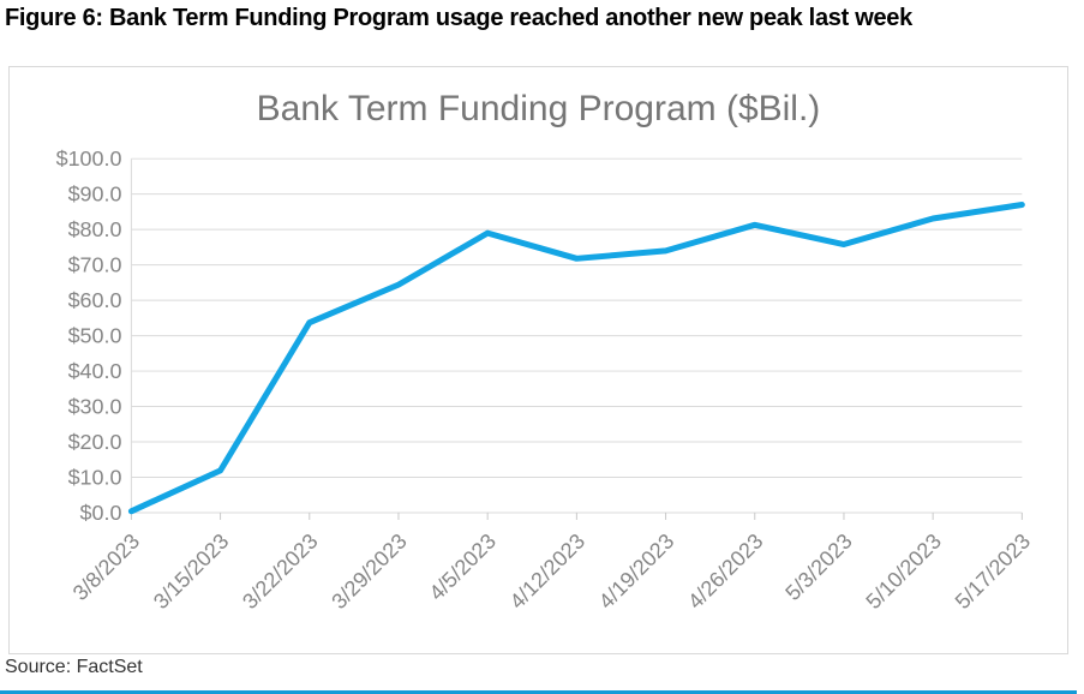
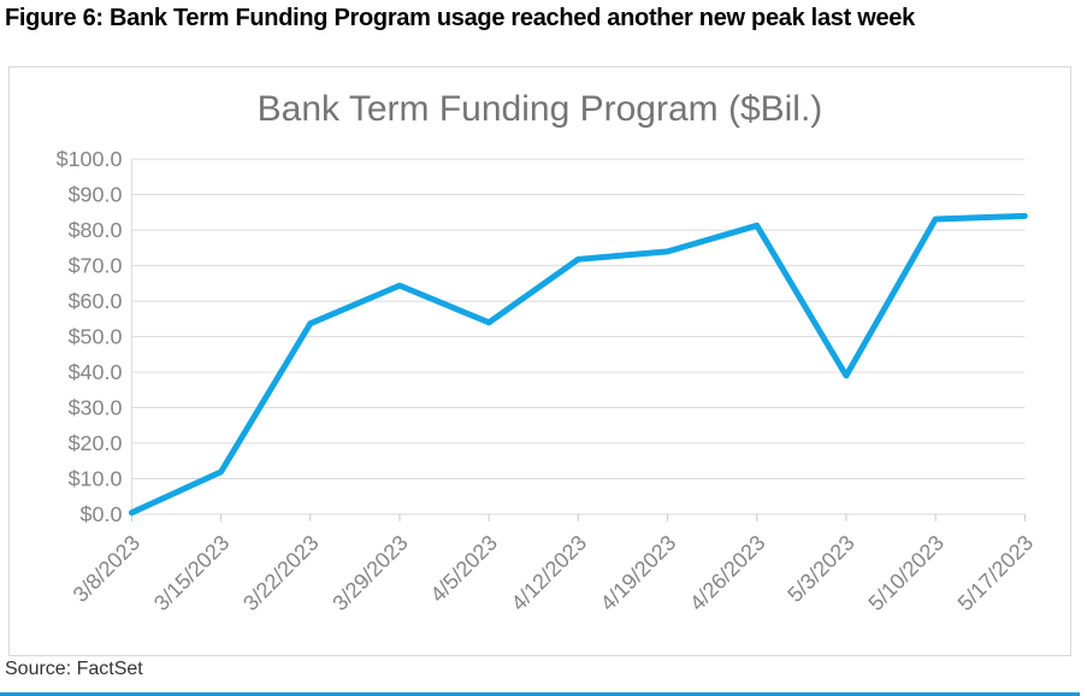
4/5/2023: $79 -> $54
5/3/2023: $76 -> $39
5/17/2023: $87 -> $84
